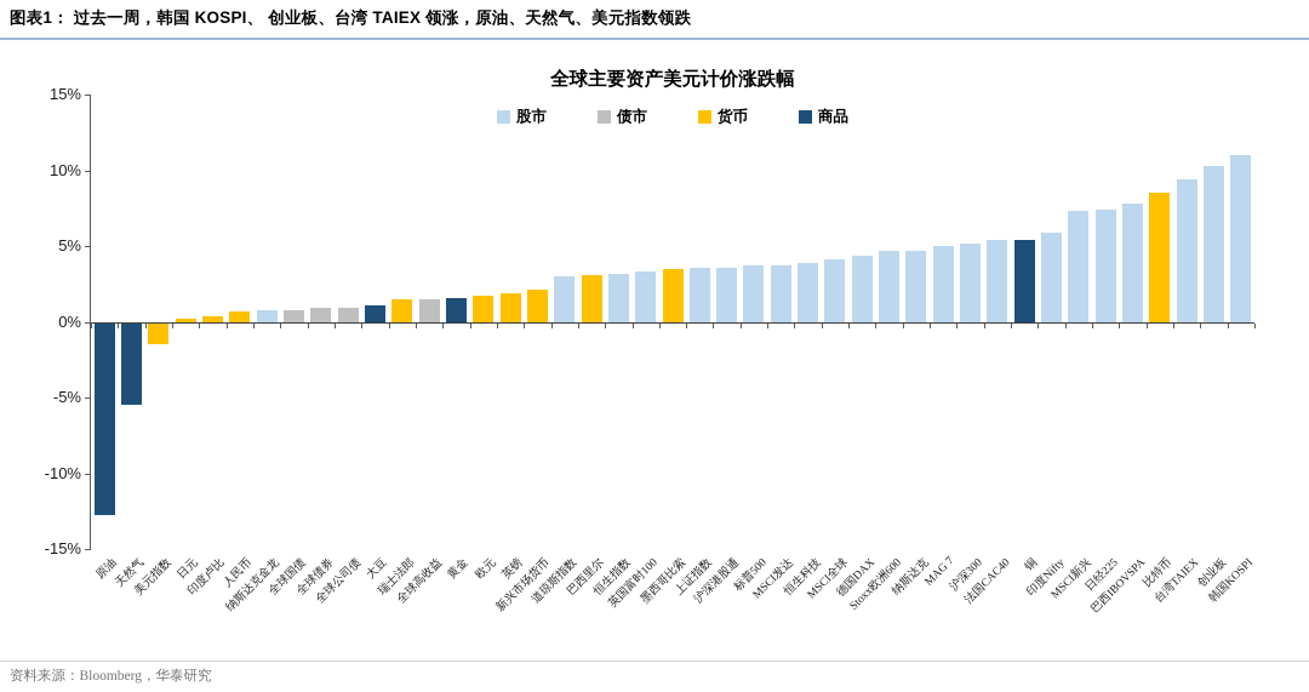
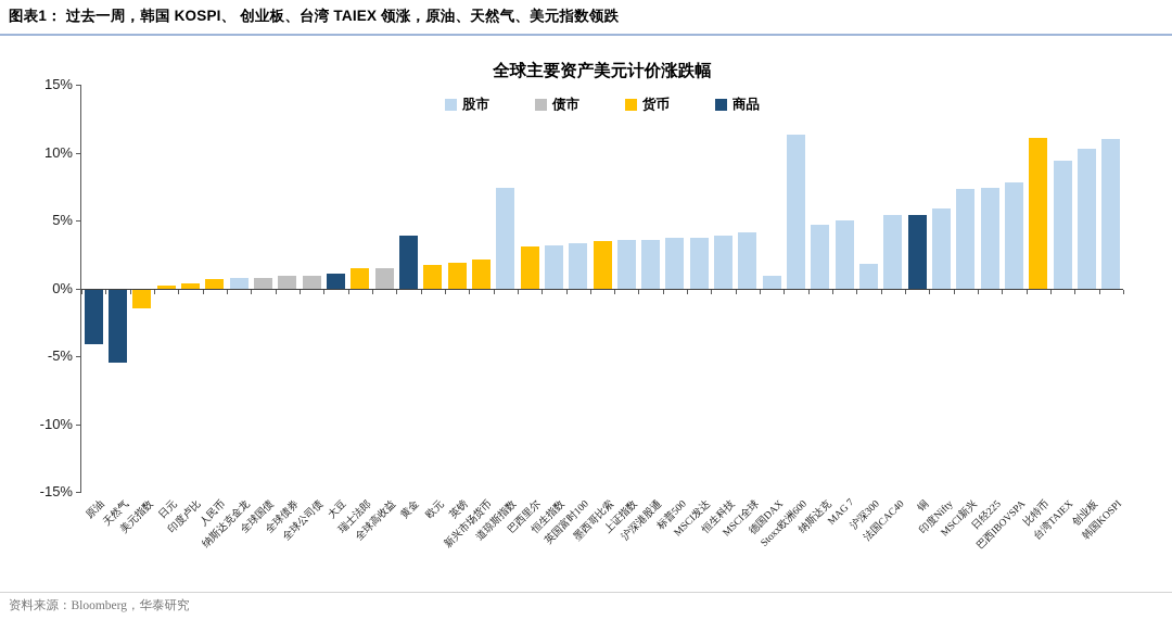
原油: -12.7% -> -4.0%
黄金: 1.6% -> 3.9%
道琼斯指数: 3.0% -> 7.4%
德国DAX: 4.4% -> 0.9%
Stoxx欧洲600: 4.7% -> 11.3%
沪深300: 5.2% -> 1.8%
比特币: 8.5% -> 11.1%
